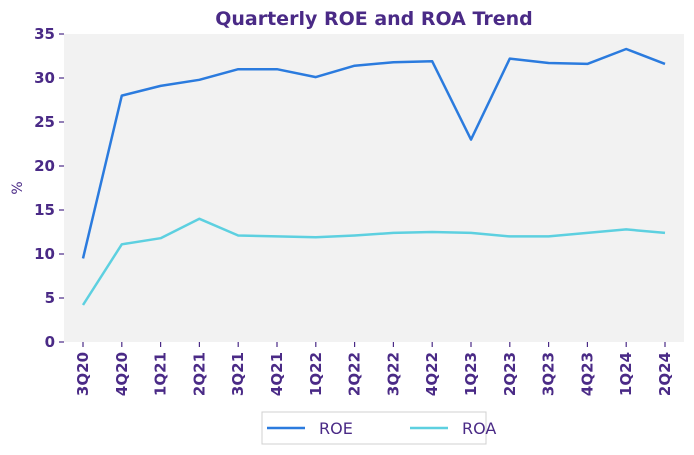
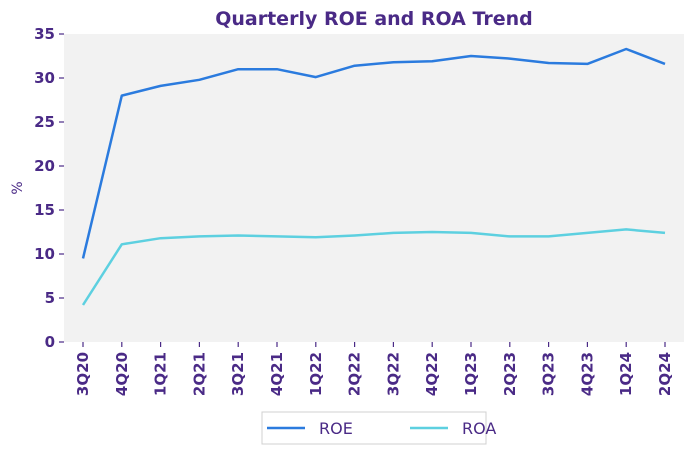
ROA/2Q21: 14 -> 12
ROE/1Q23: 23 -> 32
